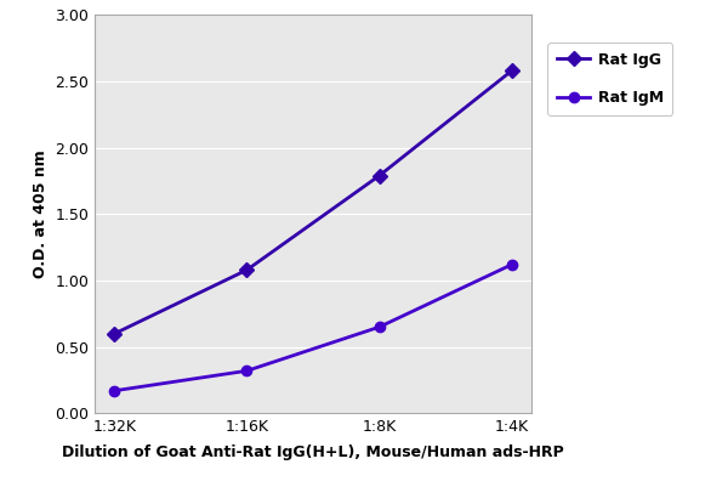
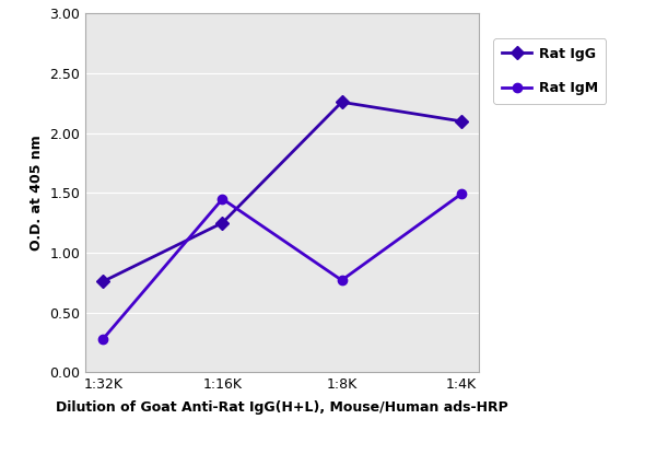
Rat IgG/1:32K: 0.60 -> 0.76
Rat IgM/1:32K: 0.17 -> 0.28
Rat IgG/1:16K: 1.08 -> 1.25
Rat IgM/1:16K: 0.32 -> 1.45
Rat IgG/1:8K: 1.79 -> 2.26
Rat IgM/1:8K: 0.65 -> 0.77
Rat IgG/1:4K: 2.58 -> 2.10
Rat IgM/1:4K: 1.12 -> 1.49
